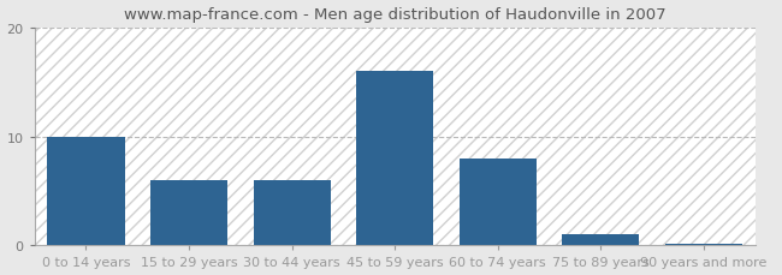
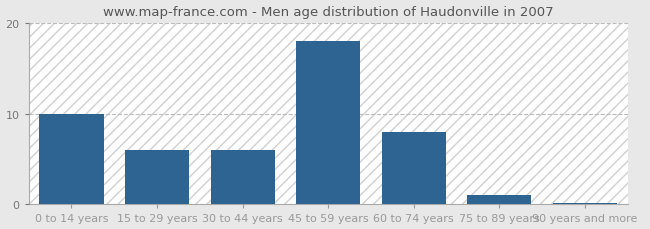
45 to 59 years: 16.0 -> 18.0
